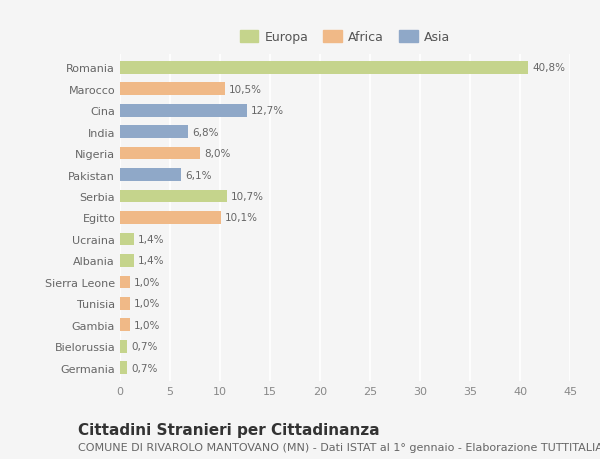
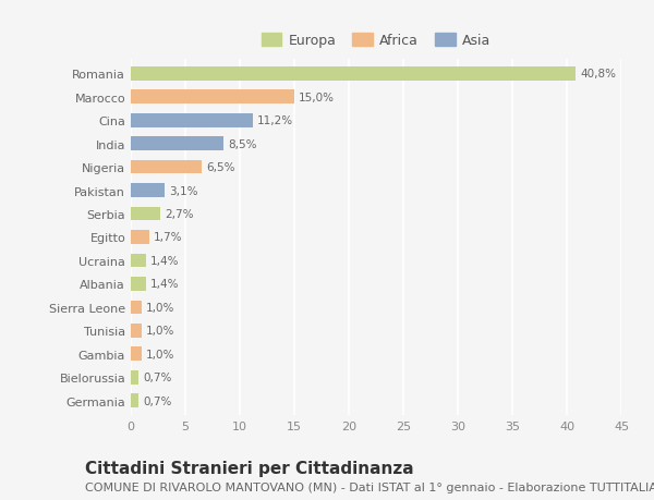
Marocco: 10,5% -> 15,0%
Cina: 12,7% -> 11,2%
India: 6,8% -> 8,5%
Nigeria: 8,0% -> 6,5%
Pakistan: 6,1% -> 3,1%
Serbia: 10,7% -> 2,7%
Egitto: 10,1% -> 1,7%
